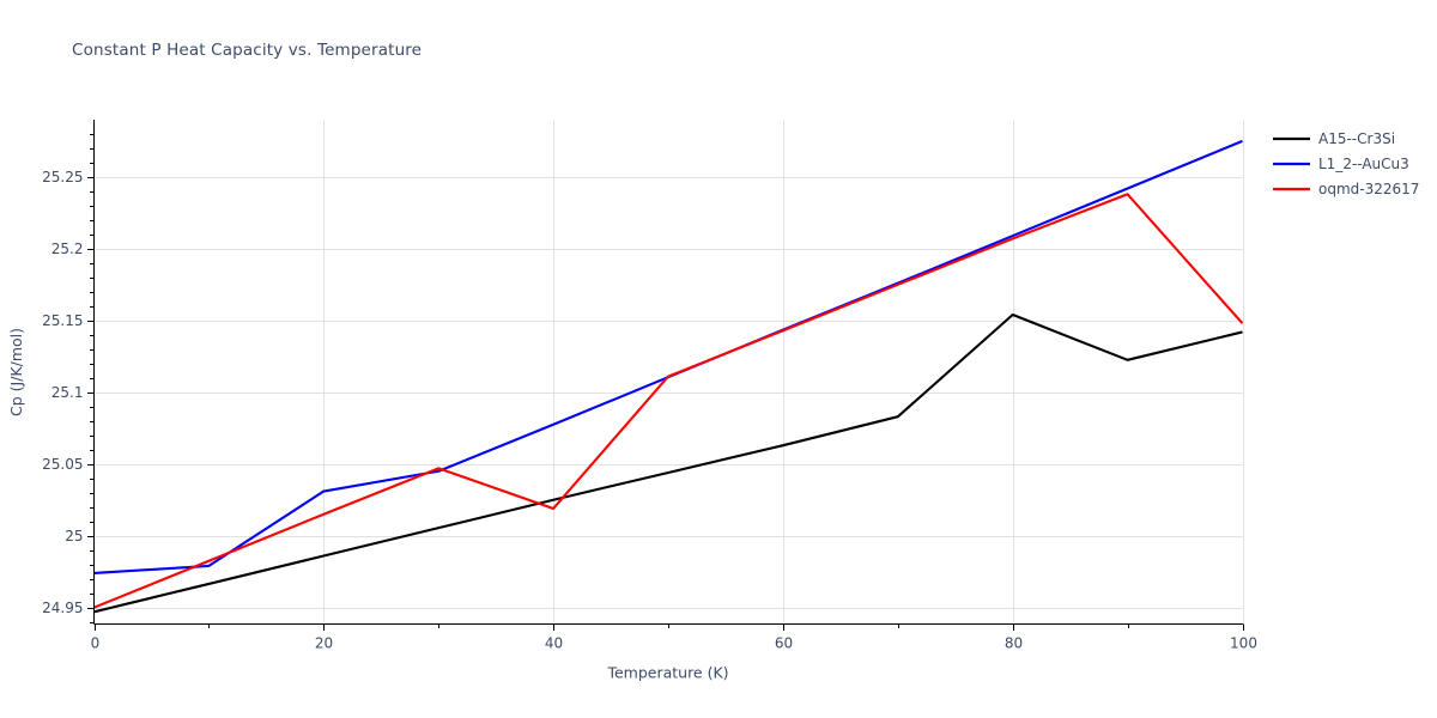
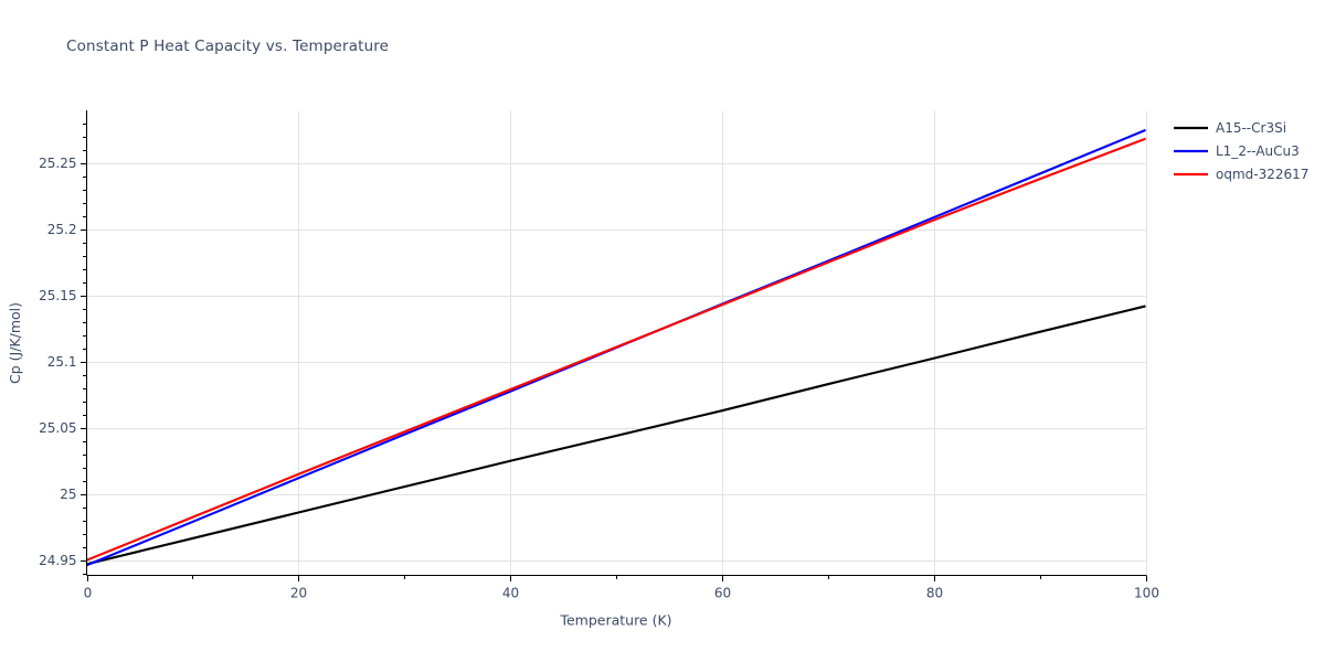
L1_2--AuCu3/0: 24.974 -> 24.946
L1_2--AuCu3/20: 25.031 -> 25.012
oqmd-322617/40: 25.019 -> 25.079
A15--Cr3Si/80: 25.154 -> 25.102
oqmd-322617/100: 25.148 -> 25.268
